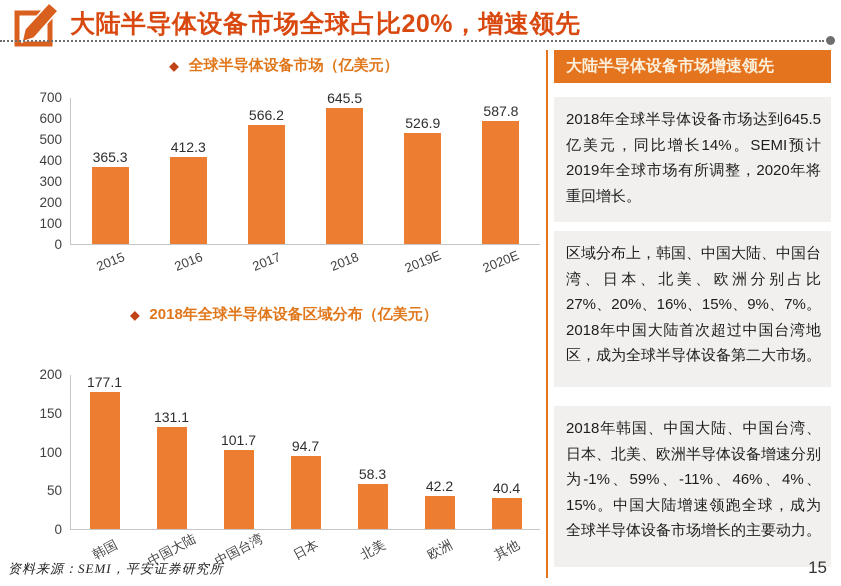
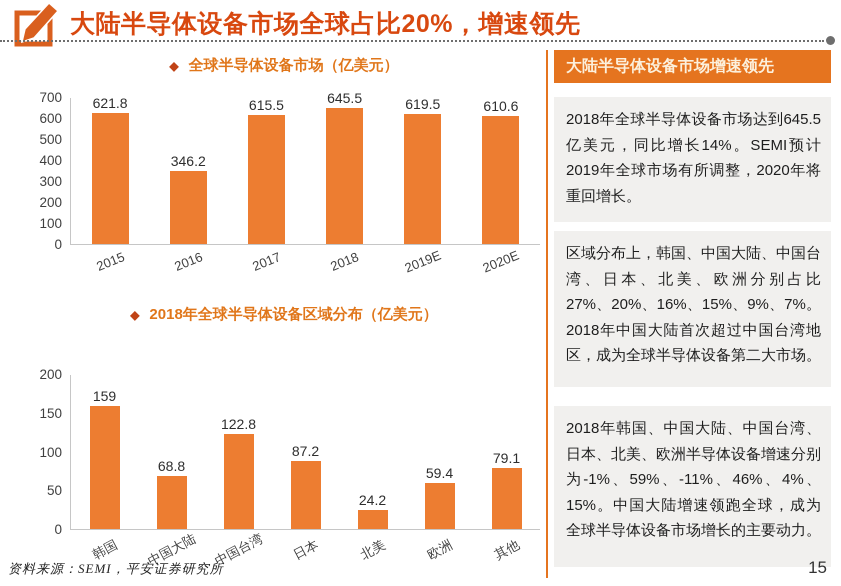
全球半导体设备市场（亿美元）/2015: 365.3 -> 621.8
全球半导体设备市场（亿美元）/2016: 412.3 -> 346.2
全球半导体设备市场（亿美元）/2017: 566.2 -> 615.5
全球半导体设备市场（亿美元）/2019E: 526.9 -> 619.5
全球半导体设备市场（亿美元）/2020E: 587.8 -> 610.6
2018年全球半导体设备区域分布（亿美元）/韩国: 177.1 -> 159
2018年全球半导体设备区域分布（亿美元）/中国大陆: 131.1 -> 68.8
2018年全球半导体设备区域分布（亿美元）/中国台湾: 101.7 -> 122.8
2018年全球半导体设备区域分布（亿美元）/日本: 94.7 -> 87.2
2018年全球半导体设备区域分布（亿美元）/北美: 58.3 -> 24.2
2018年全球半导体设备区域分布（亿美元）/欧洲: 42.2 -> 59.4
2018年全球半导体设备区域分布（亿美元）/其他: 40.4 -> 79.1
